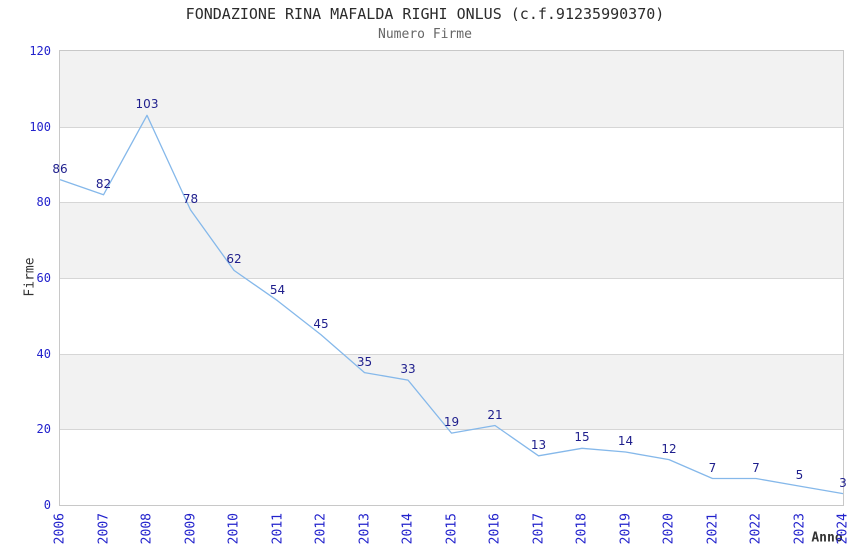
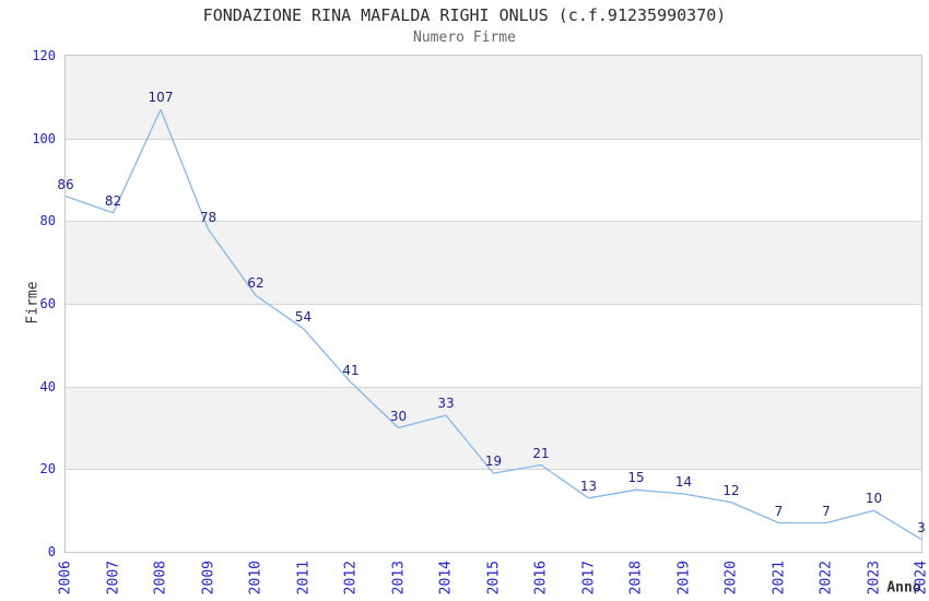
2008: 103 -> 107
2012: 45 -> 41
2013: 35 -> 30
2023: 5 -> 10
